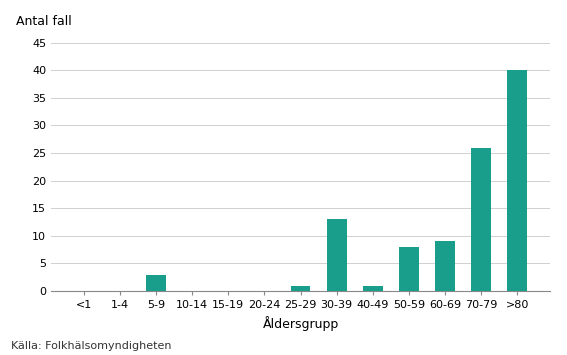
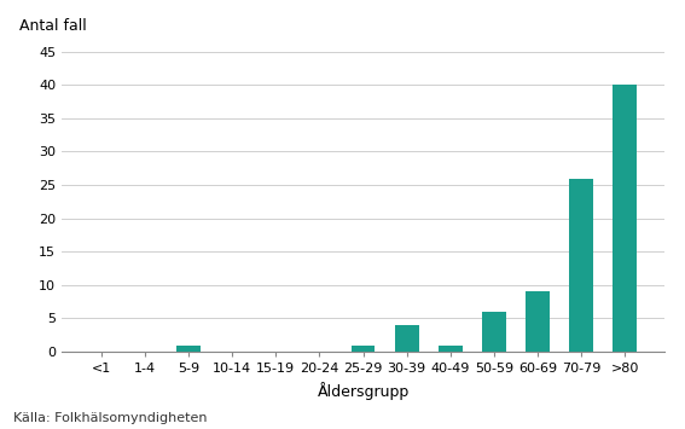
5-9: 3 -> 1
30-39: 13 -> 4
50-59: 8 -> 6
